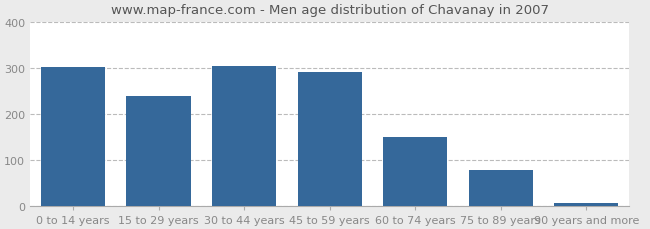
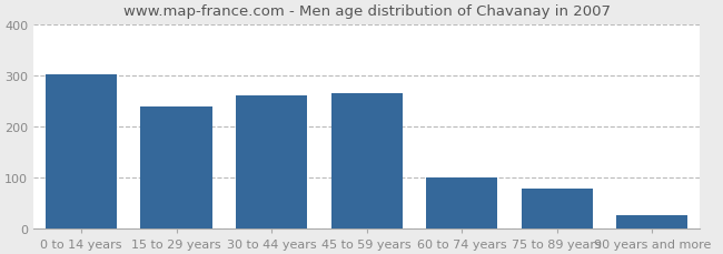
30 to 44 years: 304 -> 260
45 to 59 years: 291 -> 265
60 to 74 years: 150 -> 100
90 years and more: 7 -> 25
